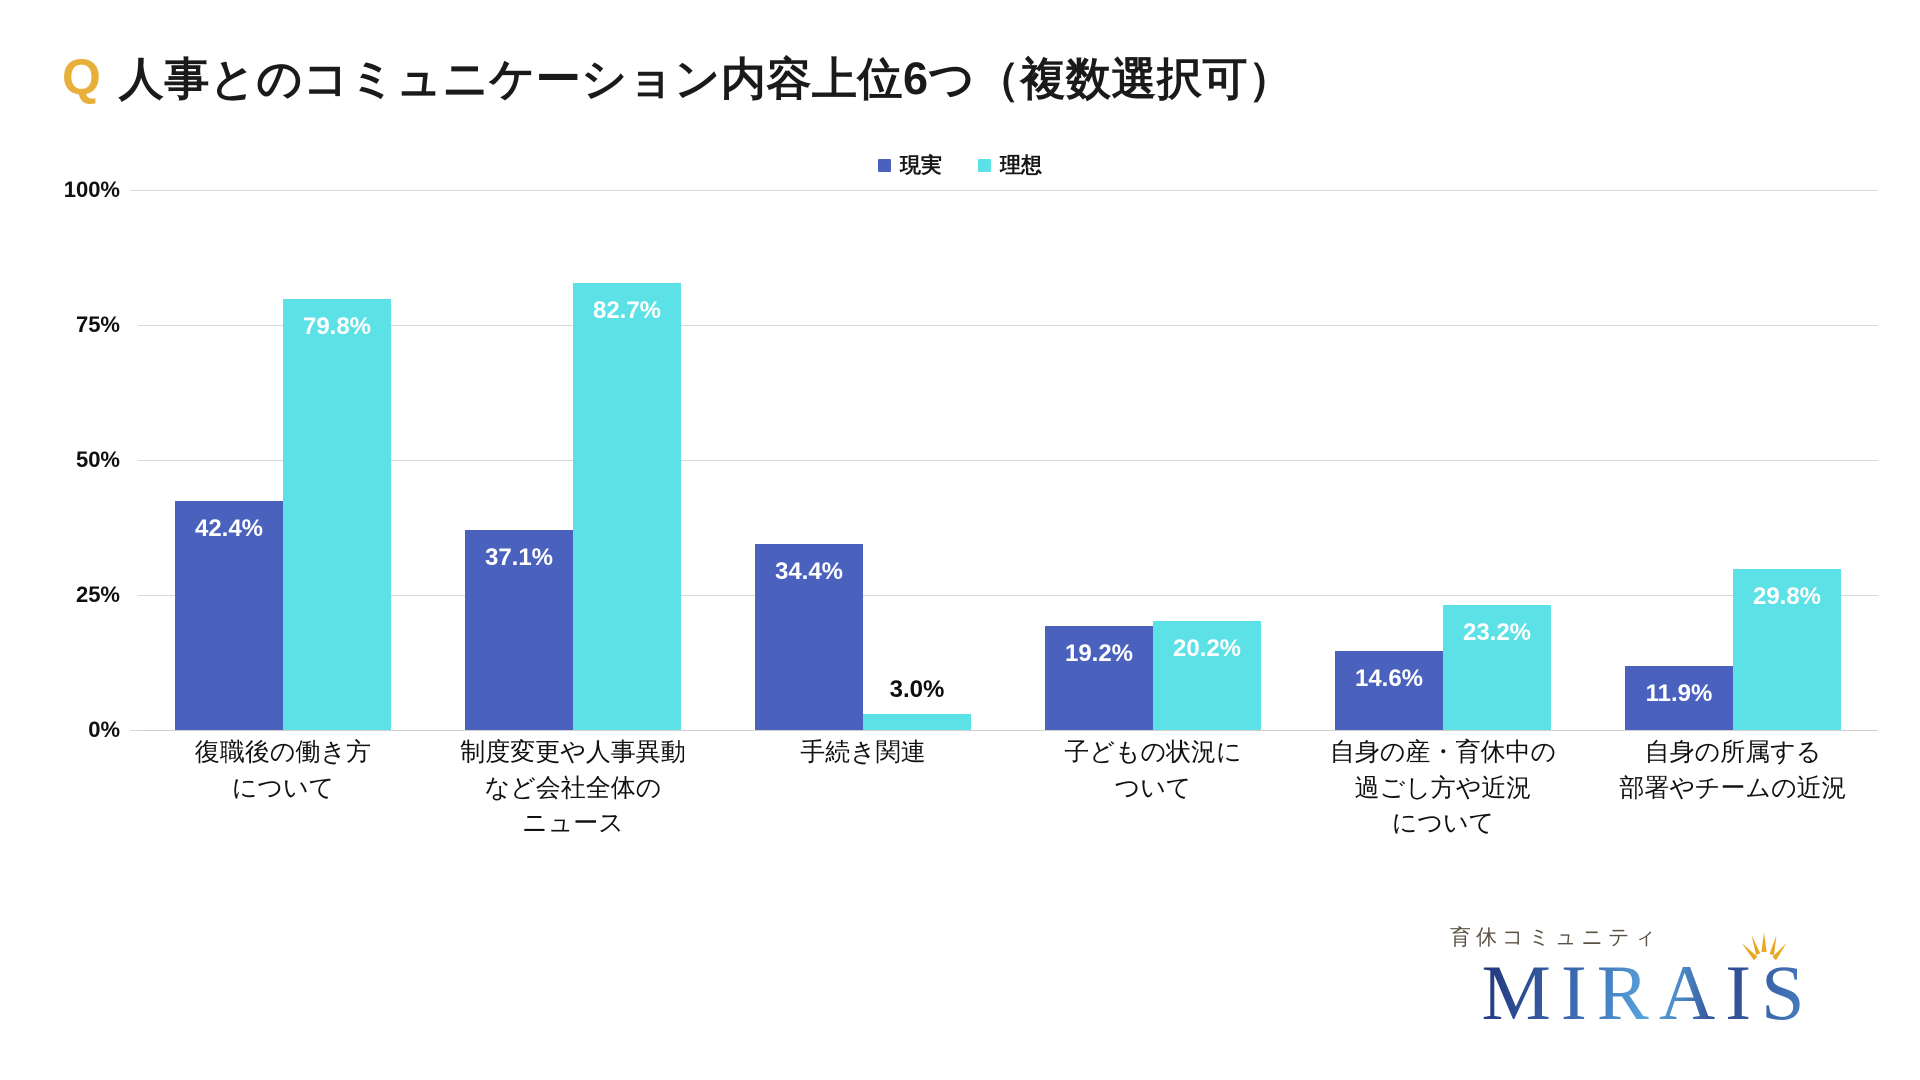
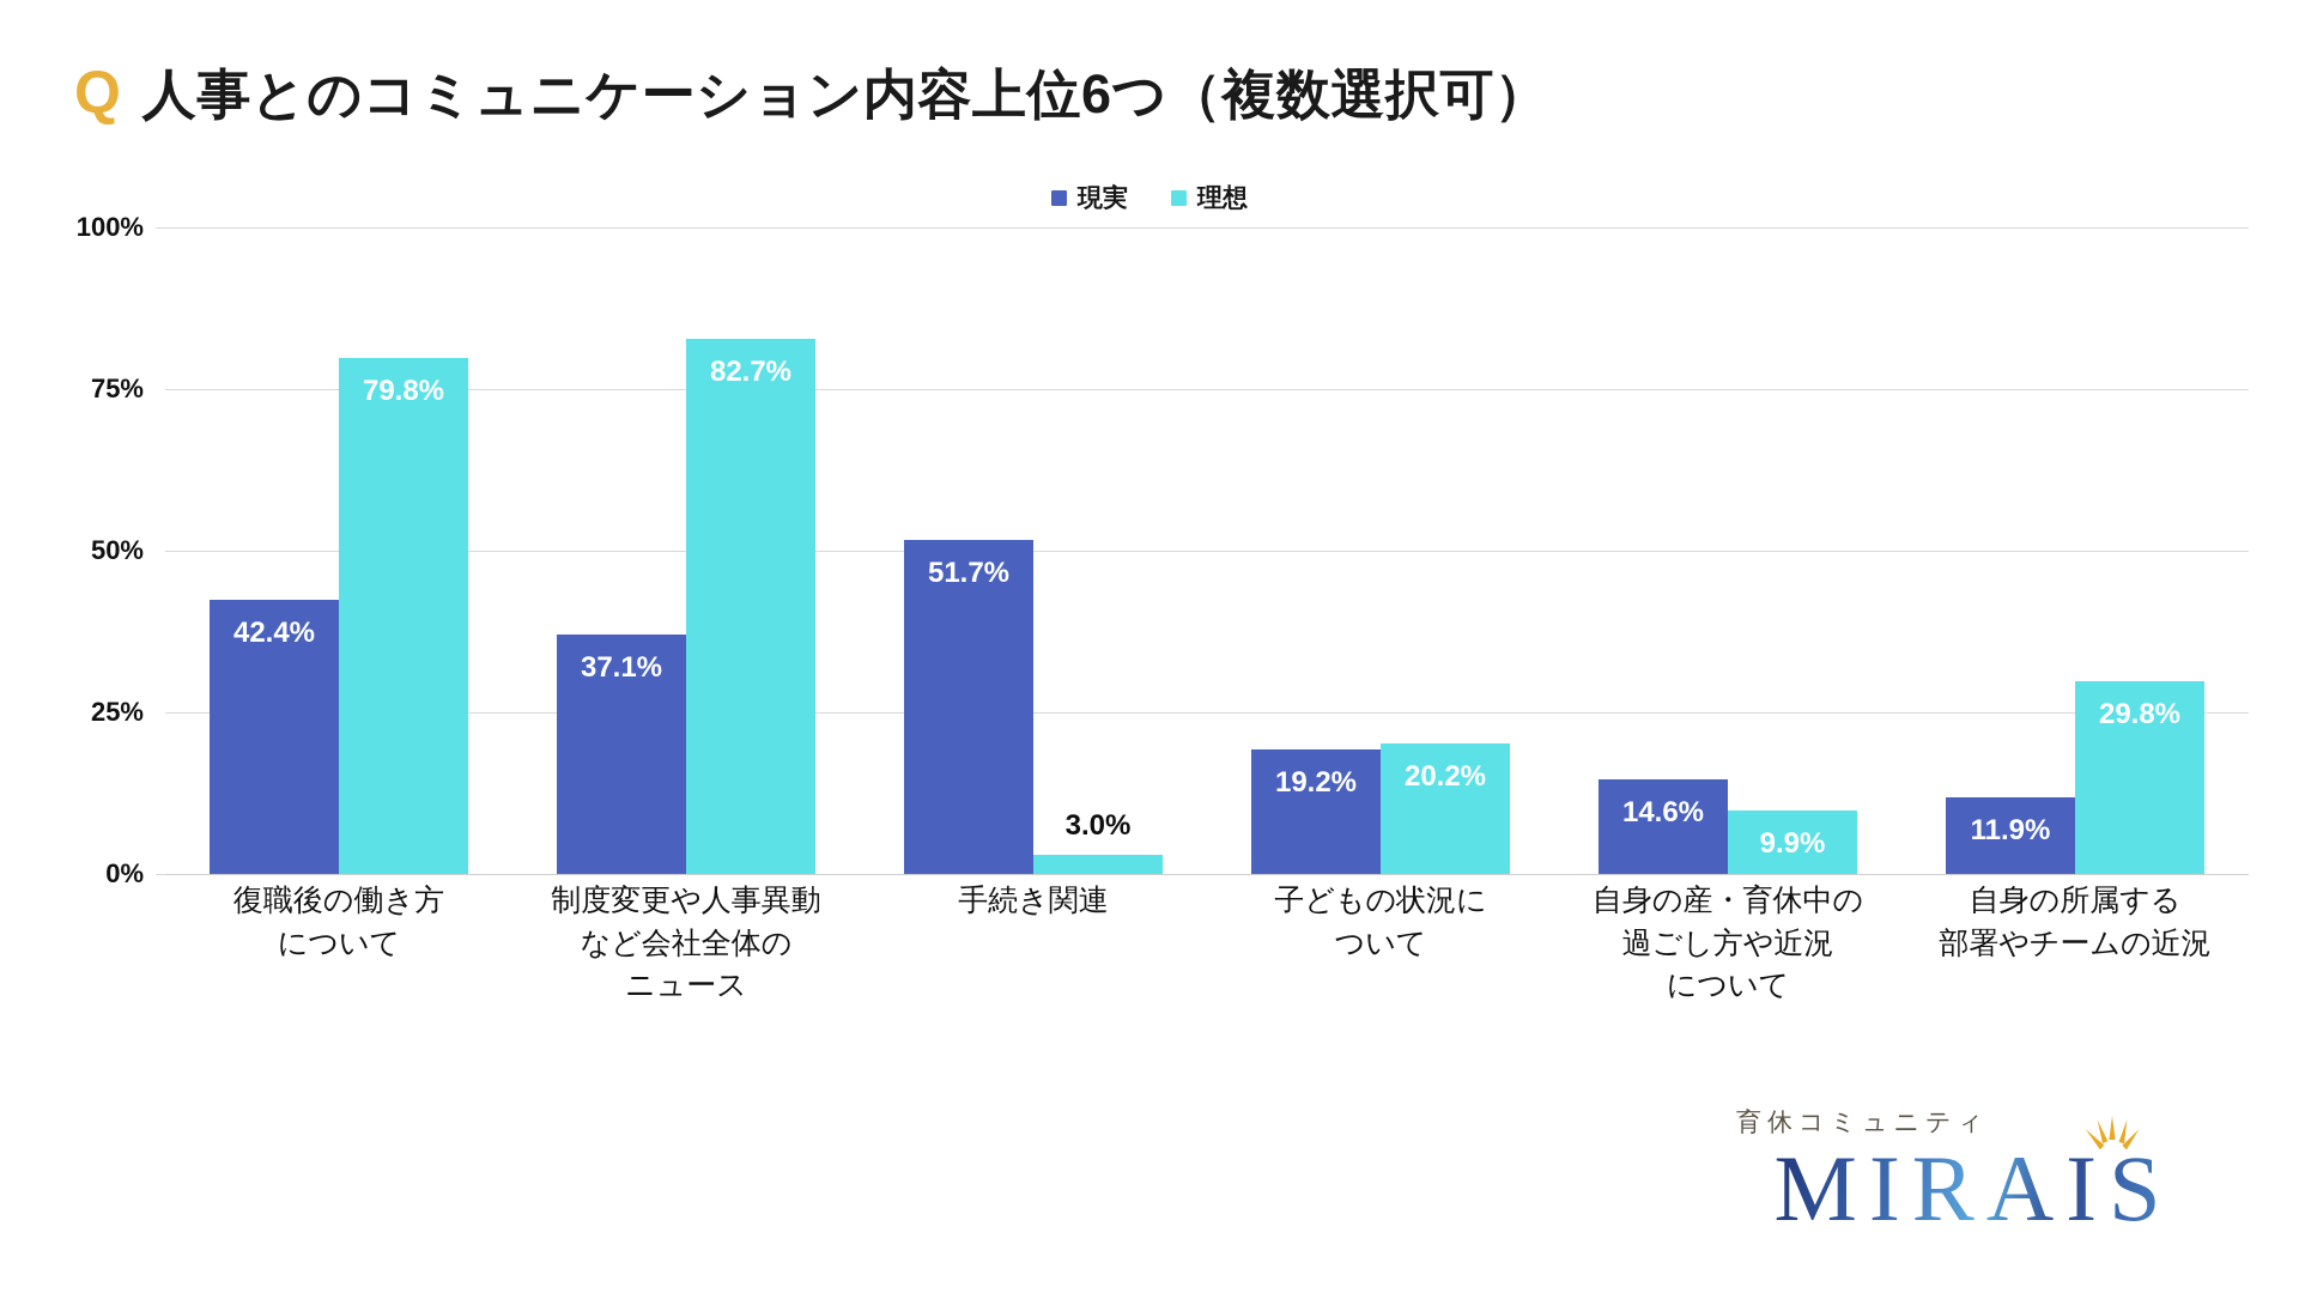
現実/手続き関連: 34.4% -> 51.7%
理想/自身の産・育休中の 過ごし方や近況 について: 23.2% -> 9.9%
